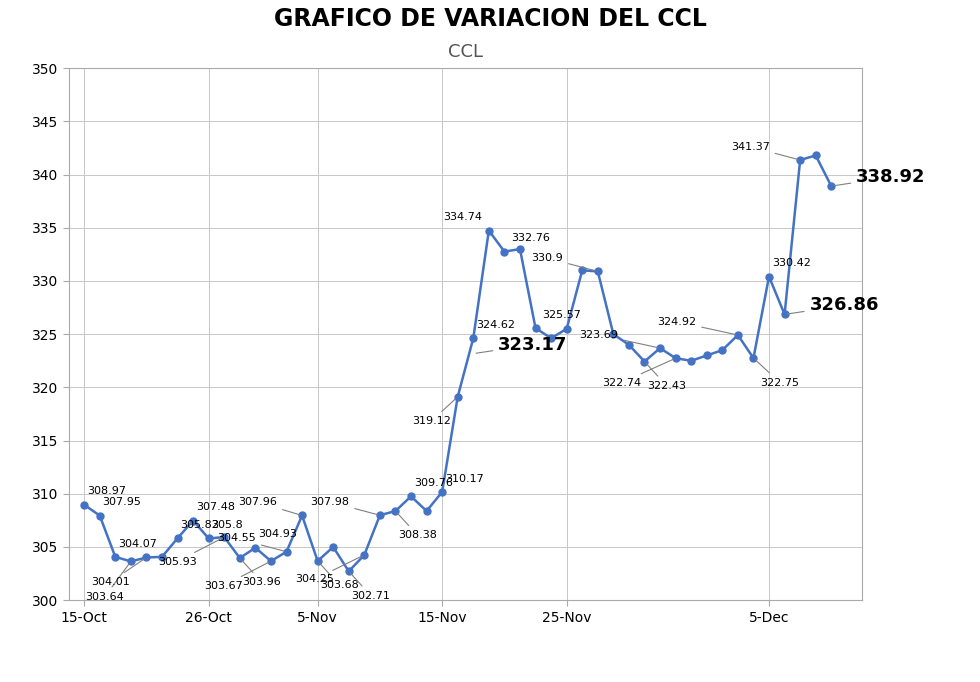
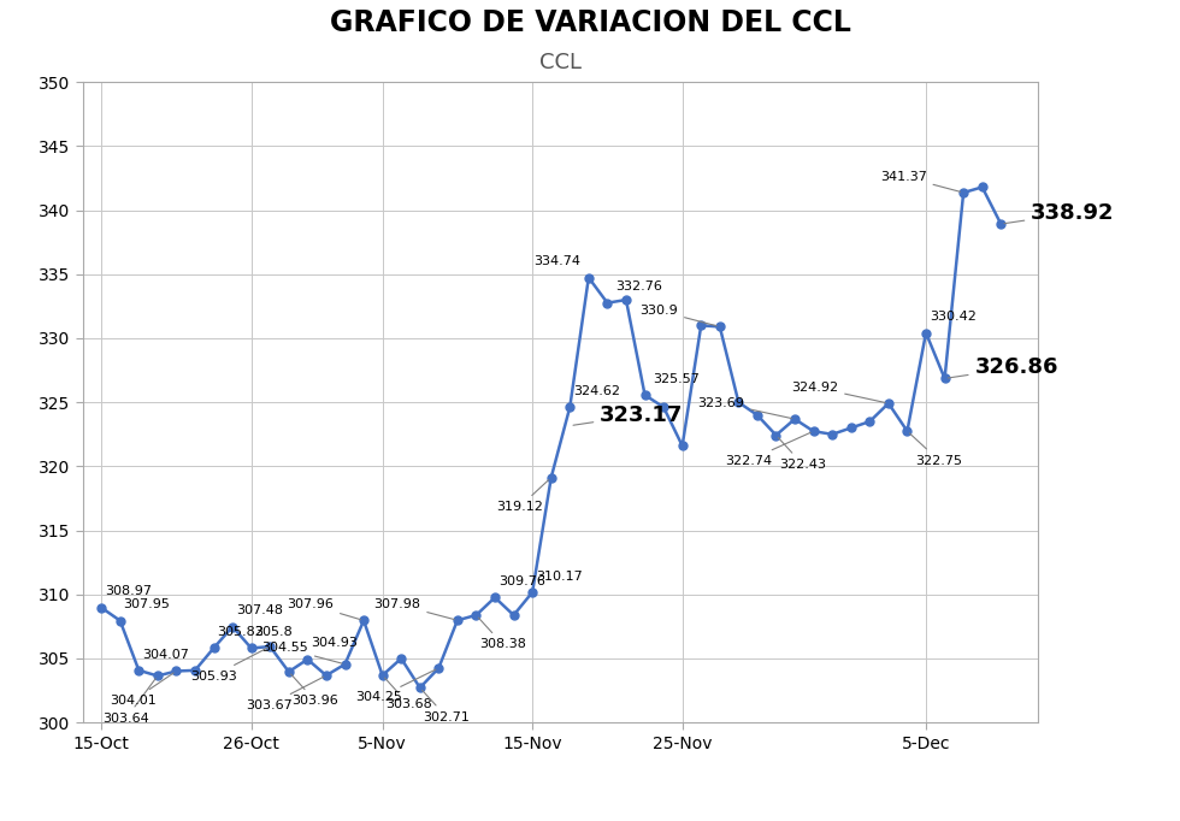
25-Nov: 325.5 -> 321.6
